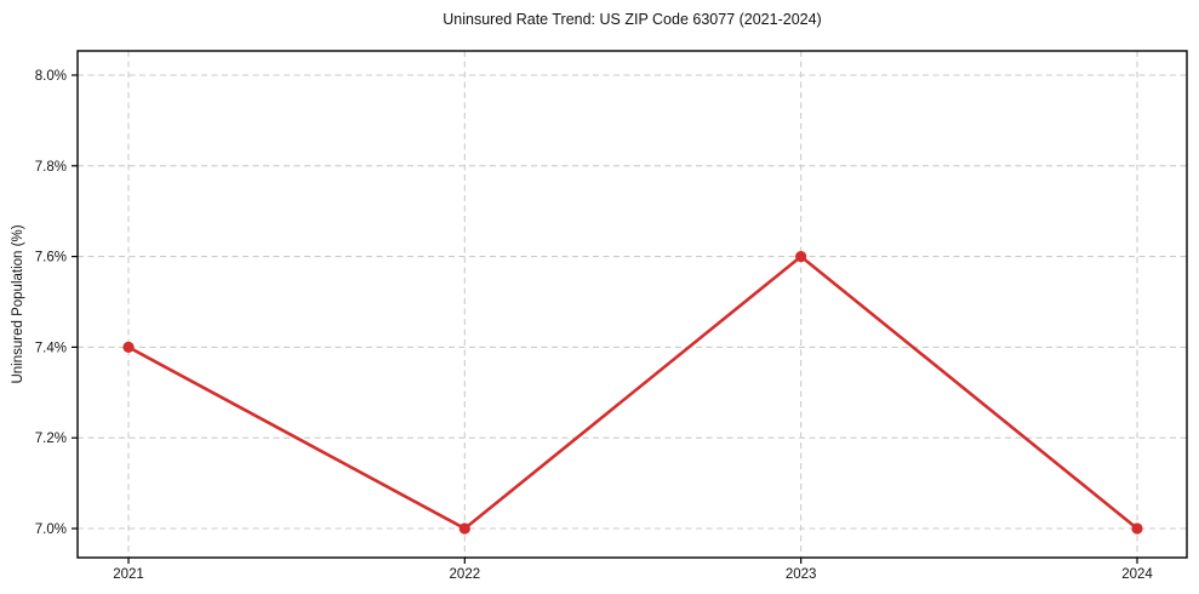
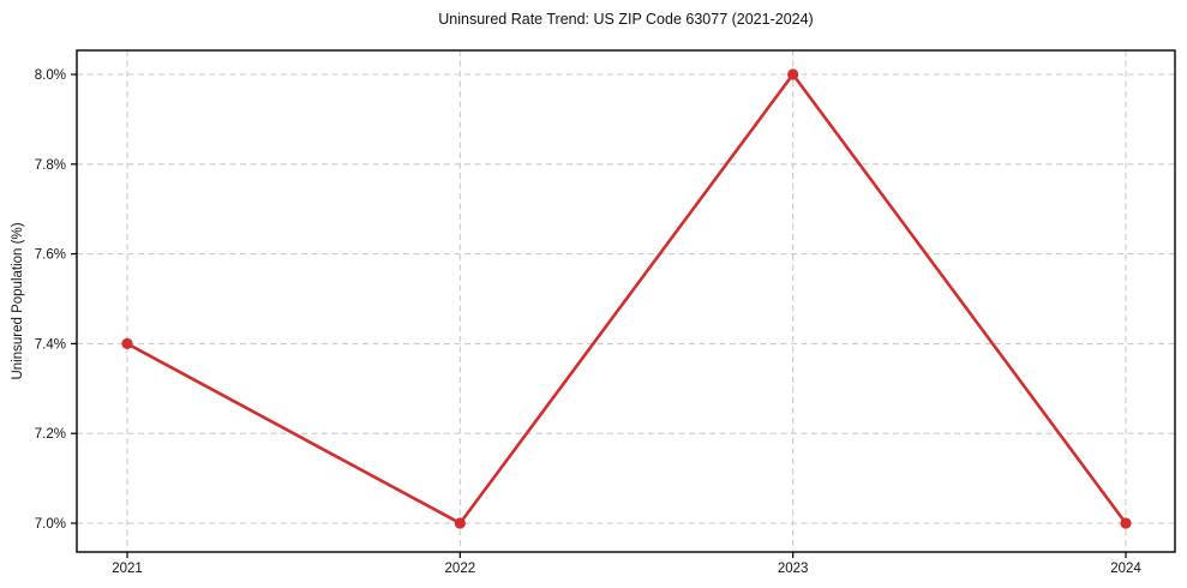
2023: 7.6% -> 8.0%
